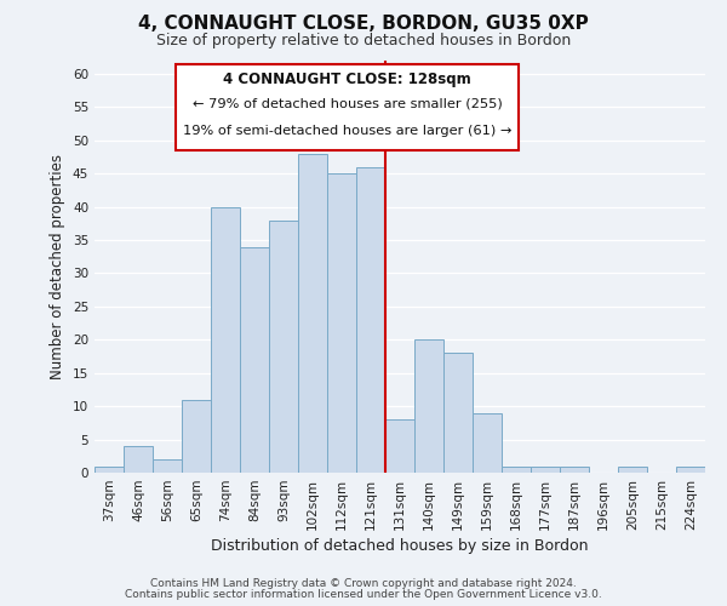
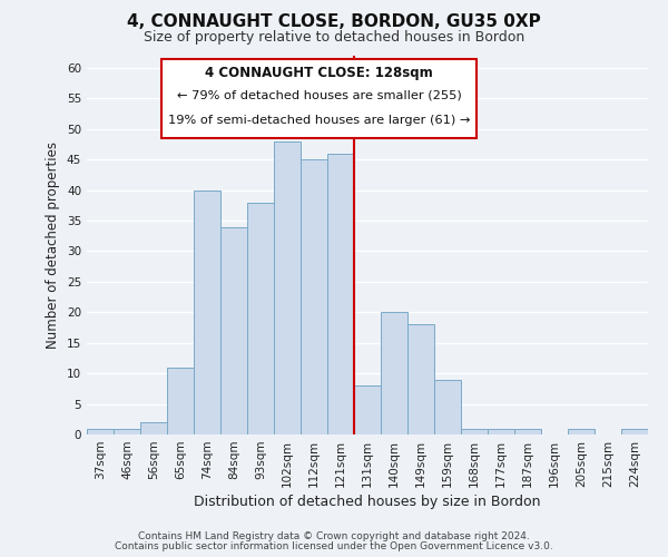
46sqm: 4 -> 1
